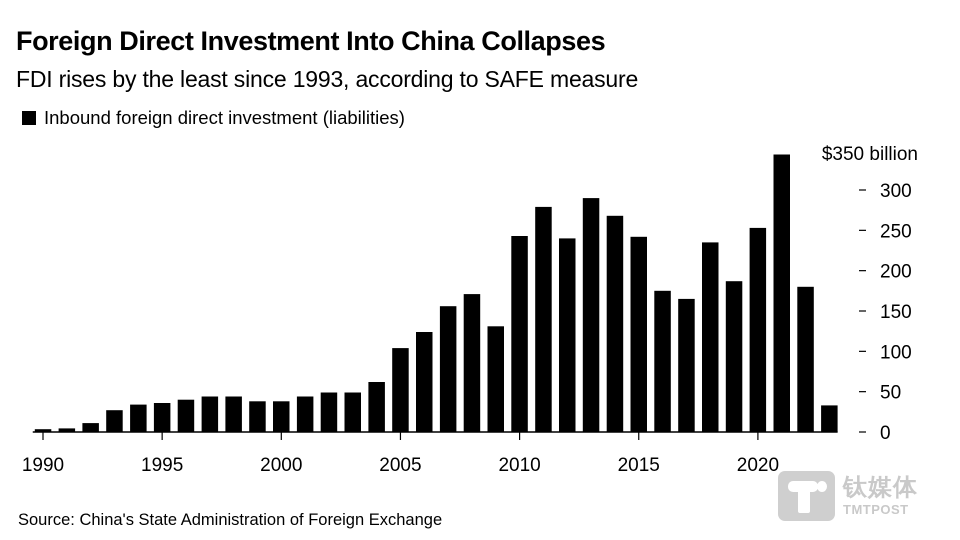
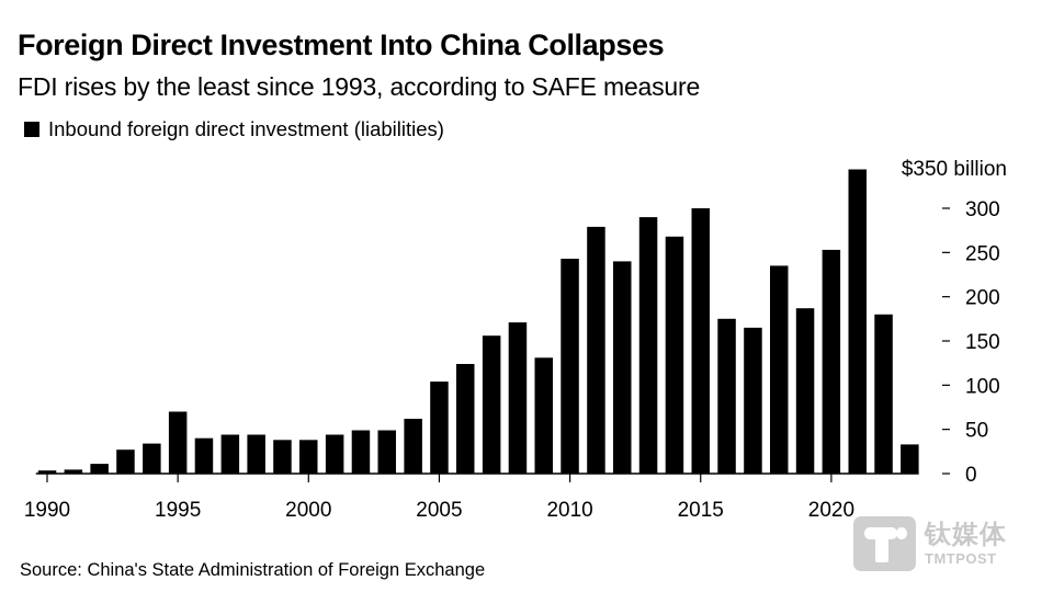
1995: 40 -> 70
2015: 240 -> 300
